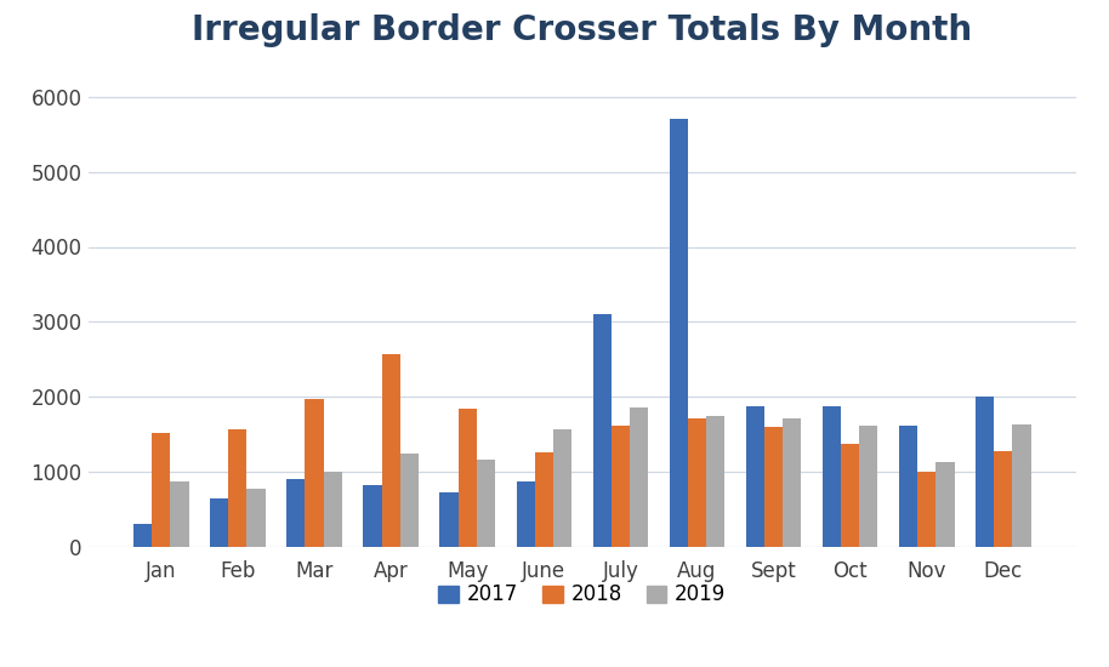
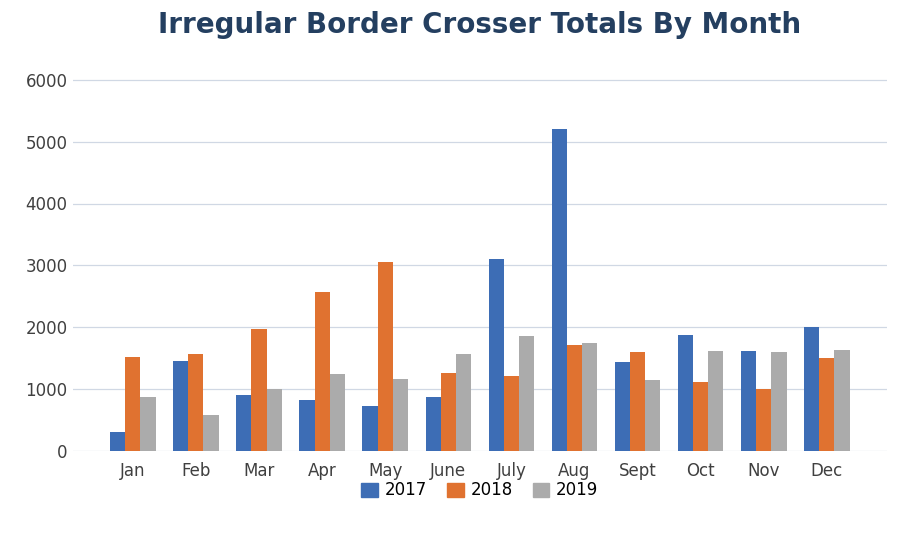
2017/Feb: 650 -> 1460
2019/Feb: 780 -> 580
2018/May: 1850 -> 3060
2018/July: 1620 -> 1220
2017/Aug: 5700 -> 5200
2017/Sept: 1870 -> 1440
2019/Sept: 1720 -> 1140
2018/Oct: 1370 -> 1120
2019/Nov: 1130 -> 1600
2018/Dec: 1270 -> 1500
